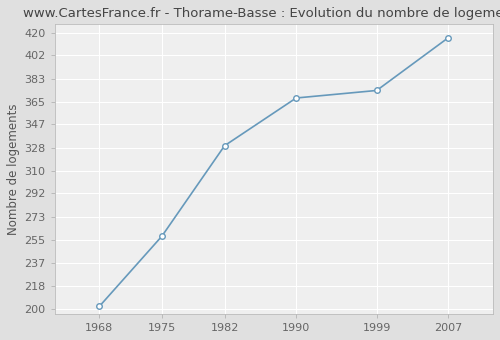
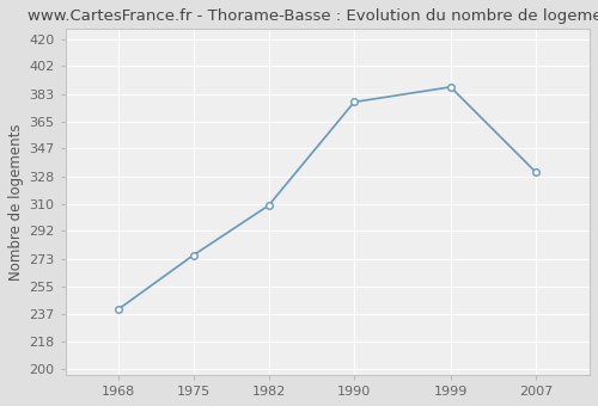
1968: 202 -> 240
1975: 258 -> 276
1982: 330 -> 309
1990: 368 -> 378
1999: 374 -> 388
2007: 416 -> 331
